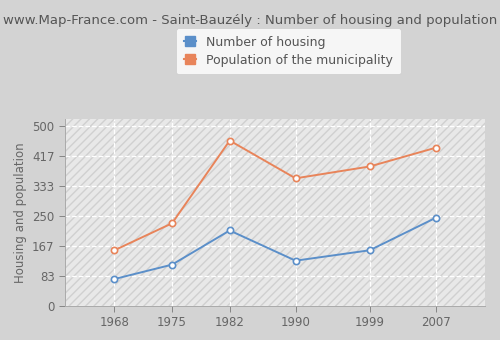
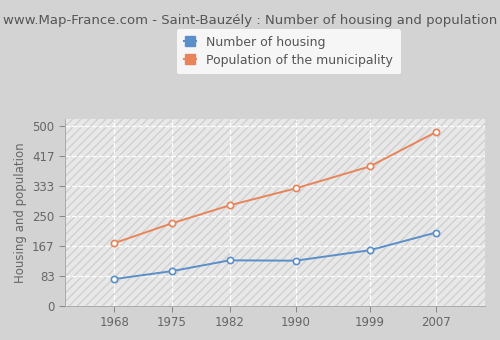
Population of the municipality/1968: 155 -> 175
Number of housing/1975: 115 -> 97
Number of housing/1982: 210 -> 127
Population of the municipality/1982: 460 -> 280
Population of the municipality/1990: 355 -> 327
Number of housing/2007: 245 -> 204
Population of the municipality/2007: 440 -> 483
